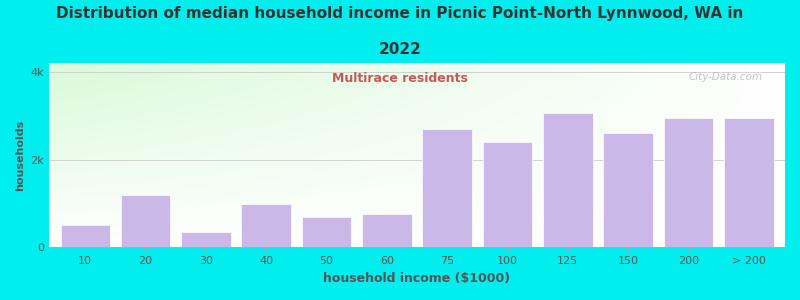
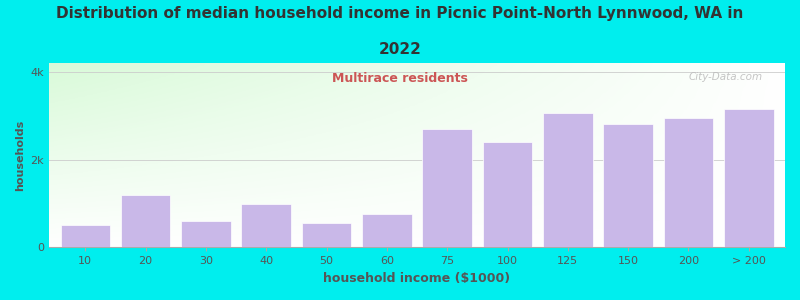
30: 0.35k -> 0.60k
50: 0.70k -> 0.55k
150: 2.60k -> 2.80k
> 200: 2.95k -> 3.15k
